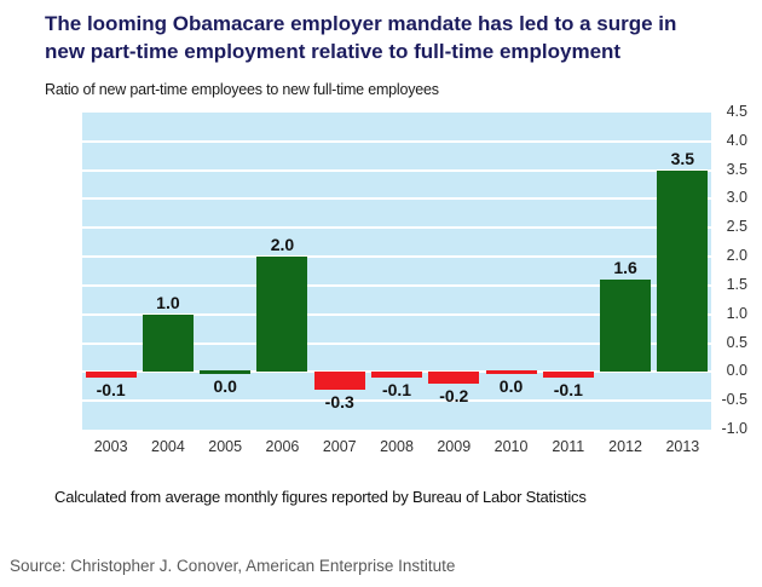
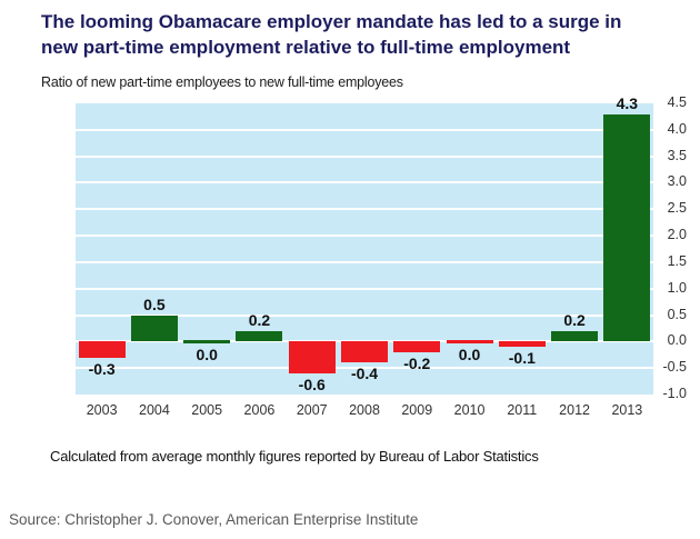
2003: -0.1 -> -0.3
2004: 1.0 -> 0.5
2006: 2.0 -> 0.2
2007: -0.3 -> -0.6
2008: -0.1 -> -0.4
2012: 1.6 -> 0.2
2013: 3.5 -> 4.3
